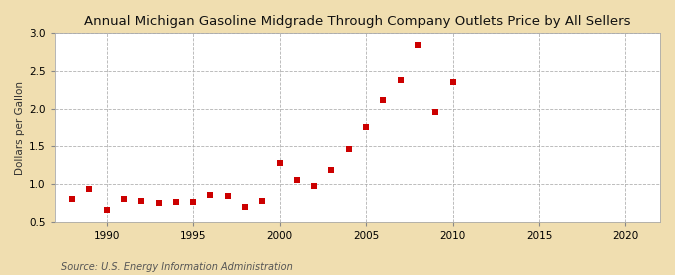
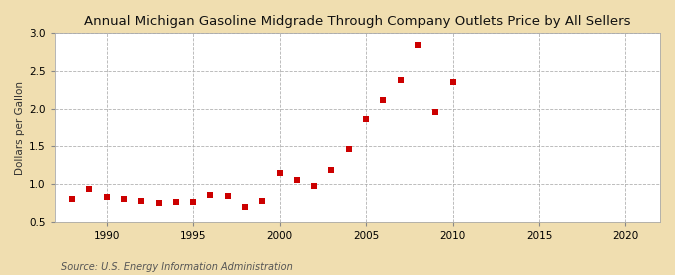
1990: 0.66 -> 0.83
2000: 1.28 -> 1.14
2005: 1.76 -> 1.86
